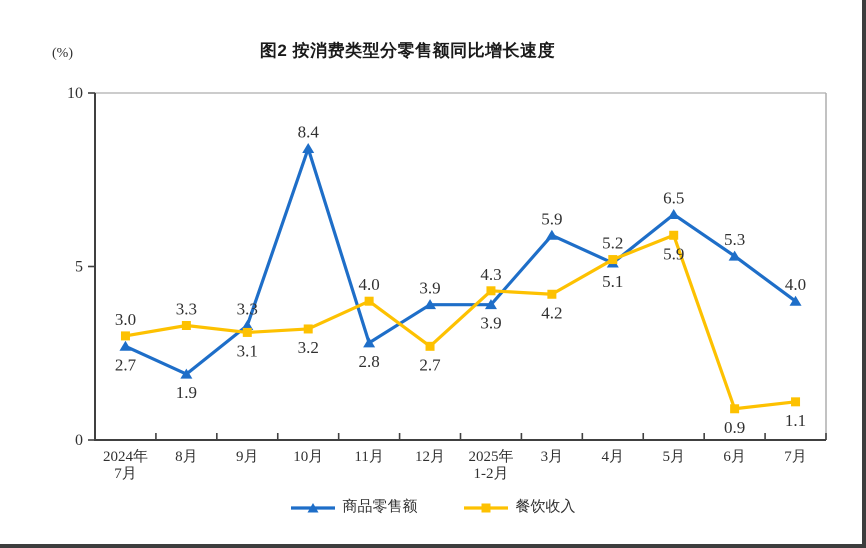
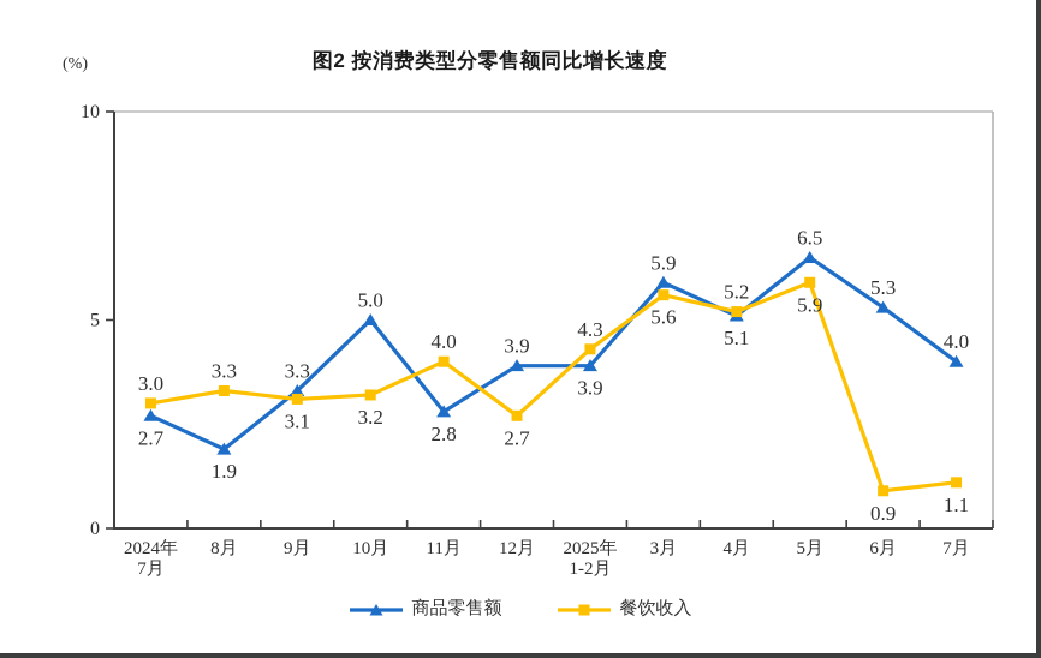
商品零售额/10月: 8.4 -> 5.0
餐饮收入/3月: 4.2 -> 5.6
